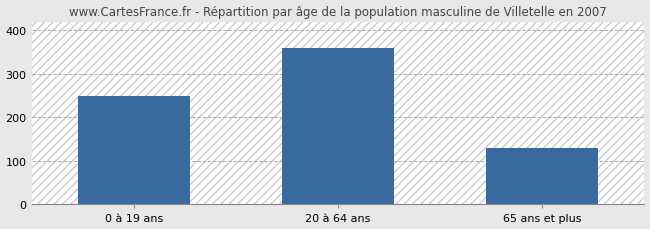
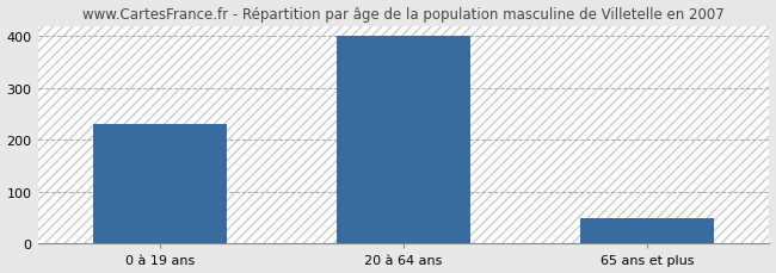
0 à 19 ans: 250 -> 230
20 à 64 ans: 360 -> 400
65 ans et plus: 130 -> 50
